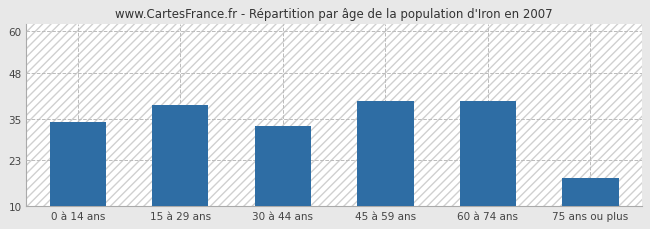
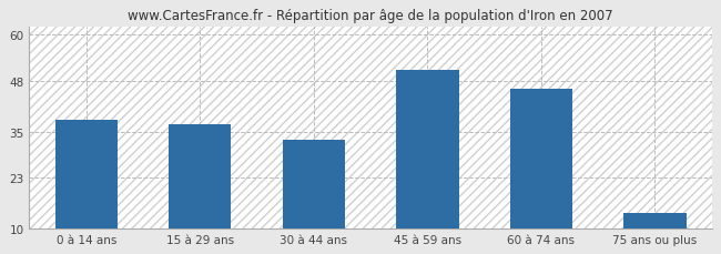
0 à 14 ans: 34 -> 38
15 à 29 ans: 39 -> 37
45 à 59 ans: 40 -> 51
60 à 74 ans: 40 -> 46
75 ans ou plus: 18 -> 14
